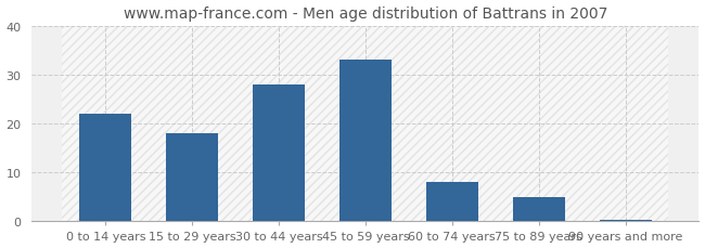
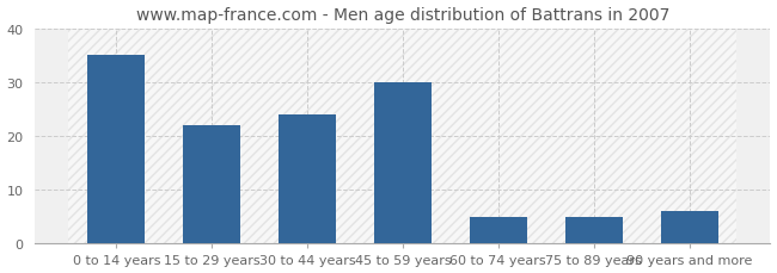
0 to 14 years: 22.0 -> 35.0
15 to 29 years: 18.0 -> 22.0
30 to 44 years: 28.0 -> 24.0
45 to 59 years: 33.0 -> 30.0
60 to 74 years: 8.0 -> 5.0
90 years and more: 0.4 -> 6.0
